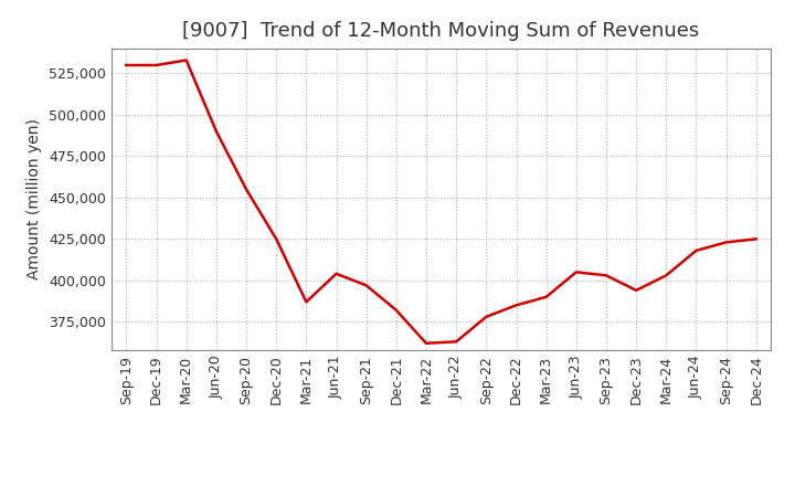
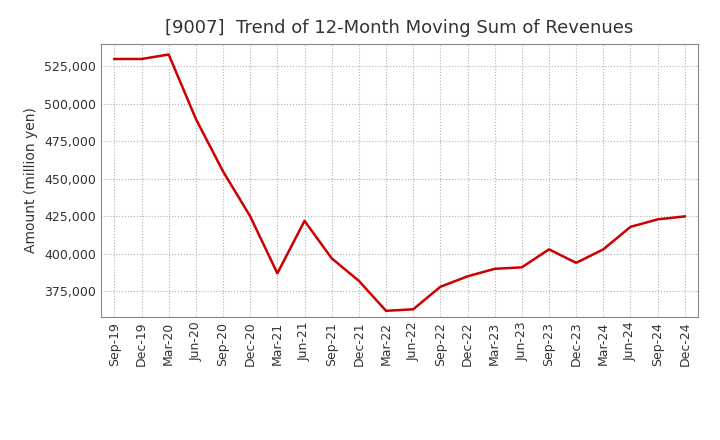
Jun-21: 404,000 -> 422,000
Jun-23: 405,000 -> 391,000
